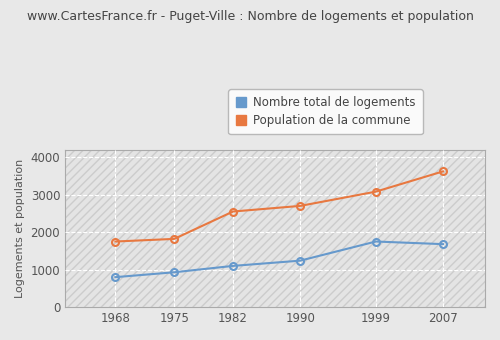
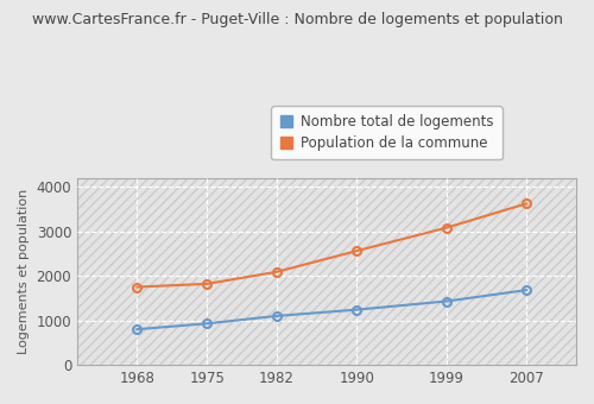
Population de la commune/1982: 2550 -> 2090
Population de la commune/1990: 2700 -> 2560
Nombre total de logements/1999: 1750 -> 1430
